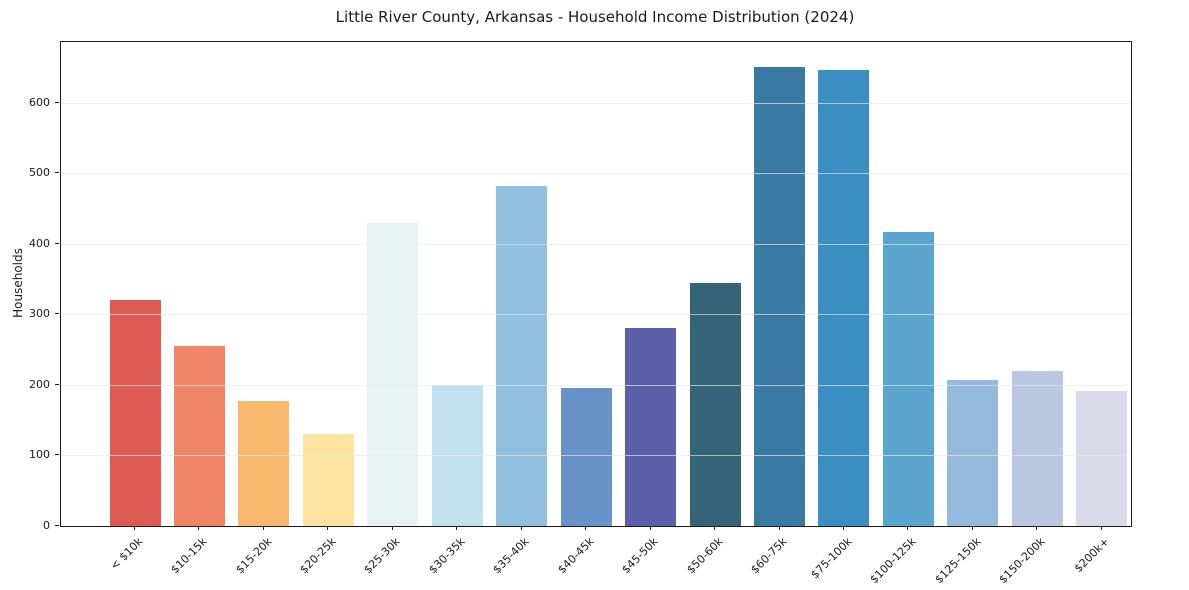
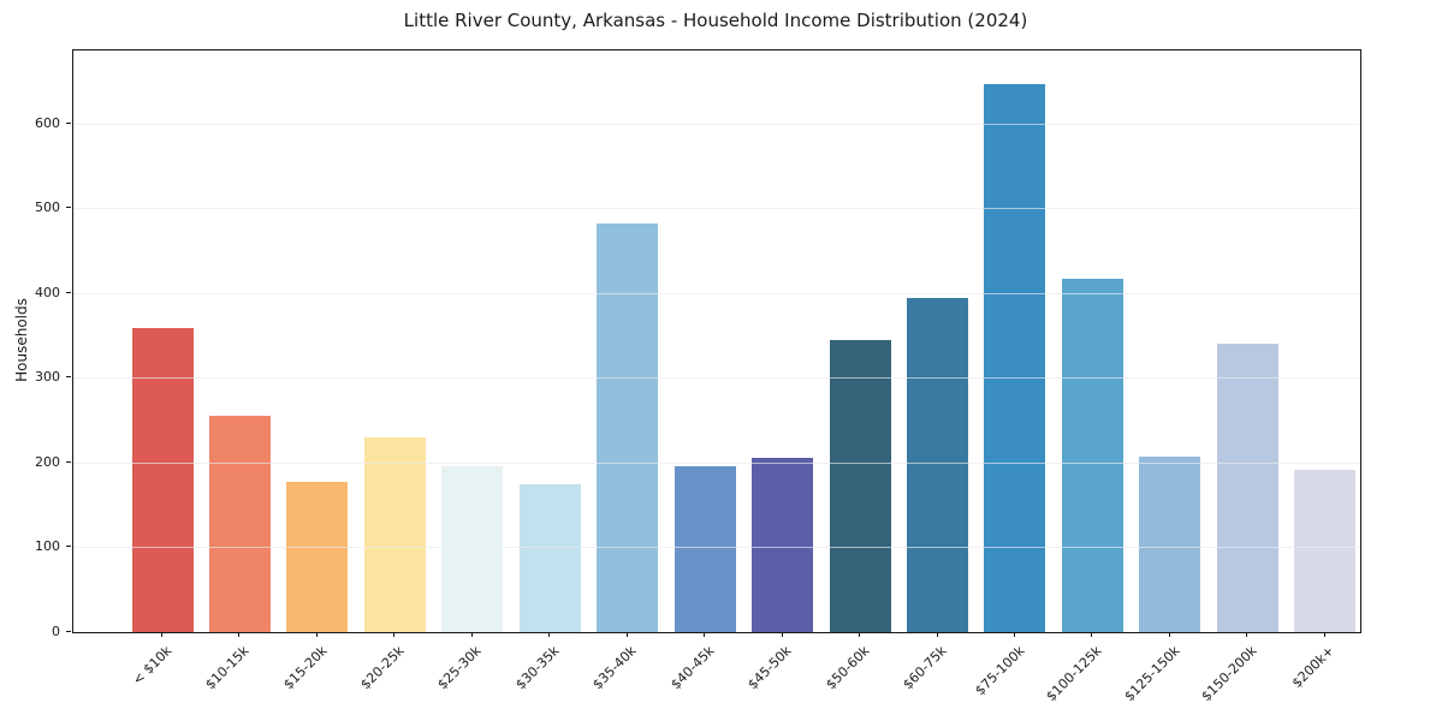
< $10k: 320 -> 360
$20-25k: 130 -> 230
$25-30k: 430 -> 200
$30-35k: 200 -> 180
$45-50k: 280 -> 200
$60-75k: 650 -> 390
$150-200k: 220 -> 340
